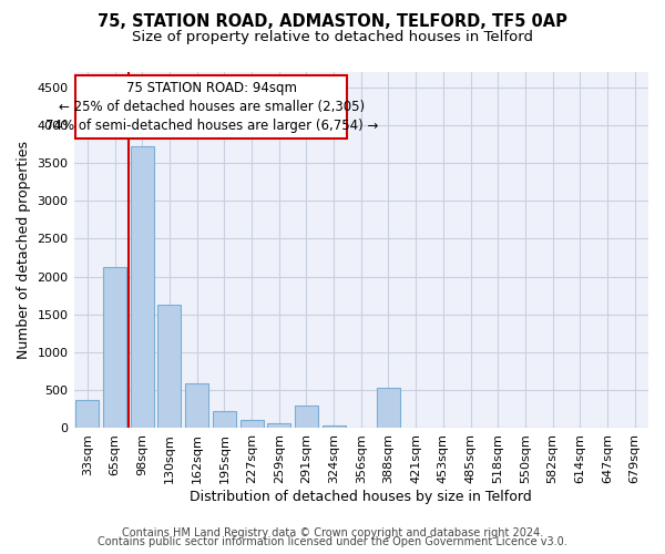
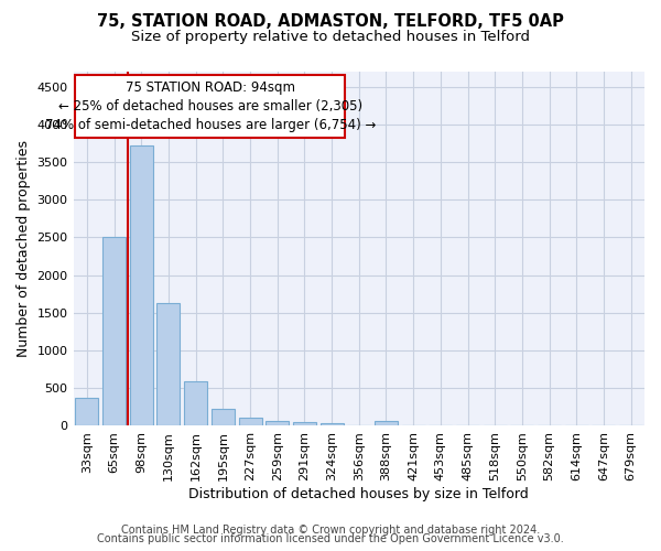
65sqm: 2120 -> 2500
291sqm: 300 -> 40
388sqm: 540 -> 60
